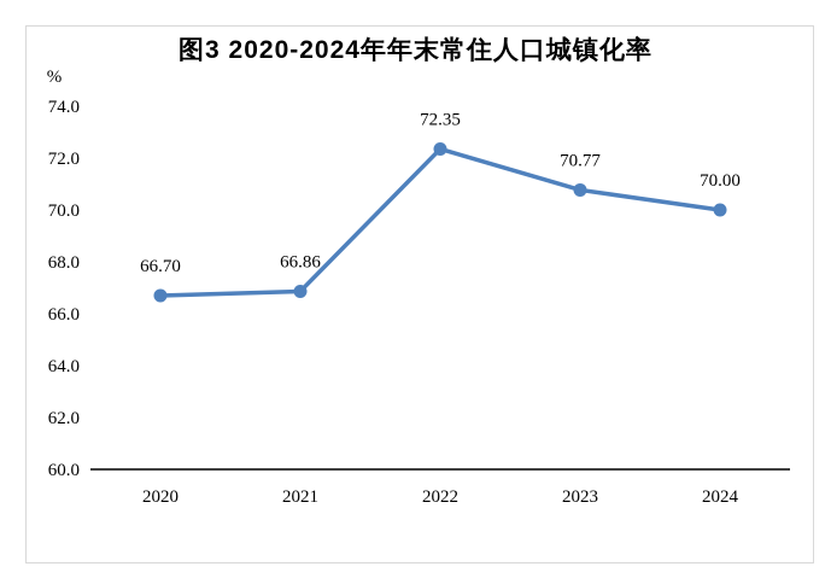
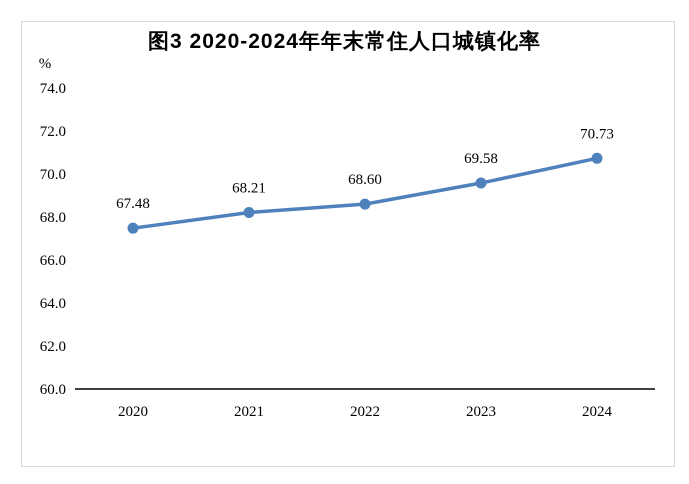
2020: 66.70 -> 67.48
2021: 66.86 -> 68.21
2022: 72.35 -> 68.60
2023: 70.77 -> 69.58
2024: 70.00 -> 70.73
